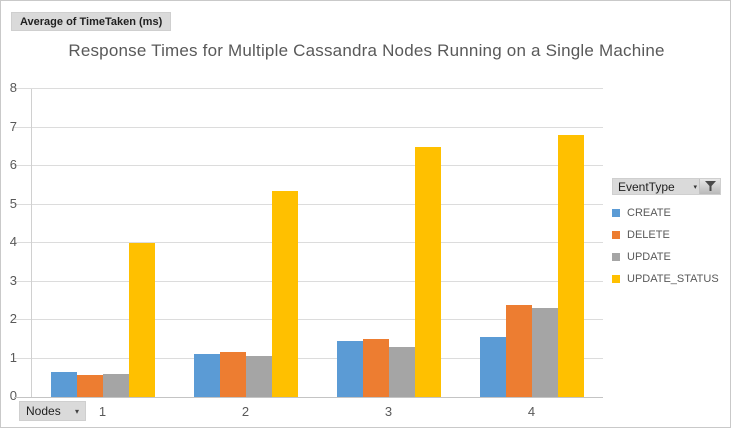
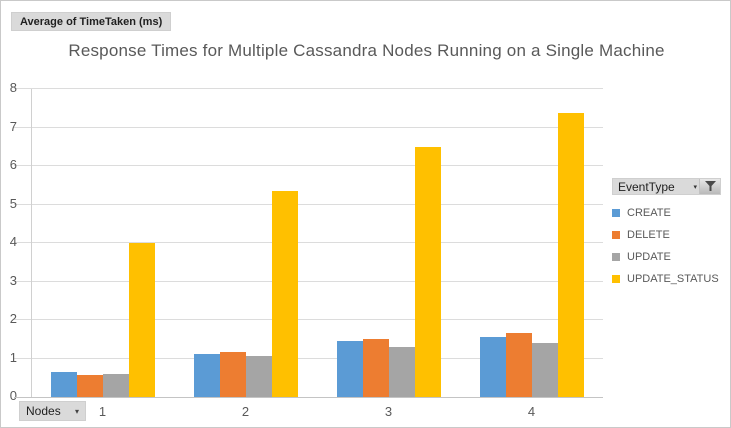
DELETE/4: 2.4 -> 1.6
UPDATE/4: 2.3 -> 1.4
UPDATE_STATUS/4: 6.8 -> 7.4
